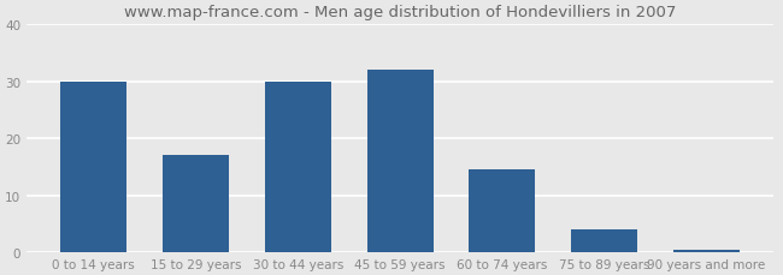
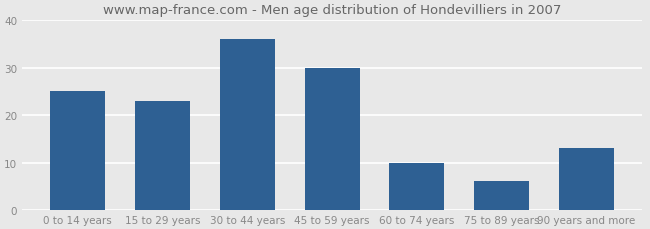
0 to 14 years: 30.0 -> 25.0
15 to 29 years: 17.0 -> 23.0
30 to 44 years: 30.0 -> 36.0
45 to 59 years: 32.0 -> 30.0
60 to 74 years: 14.5 -> 10.0
75 to 89 years: 4.0 -> 6.0
90 years and more: 0.5 -> 13.0
